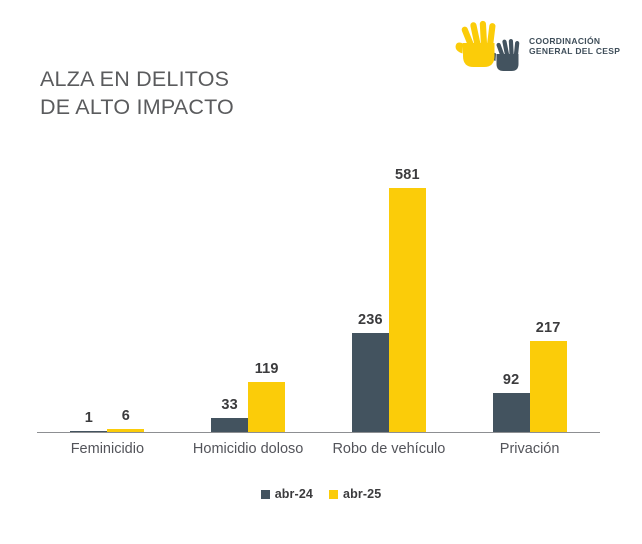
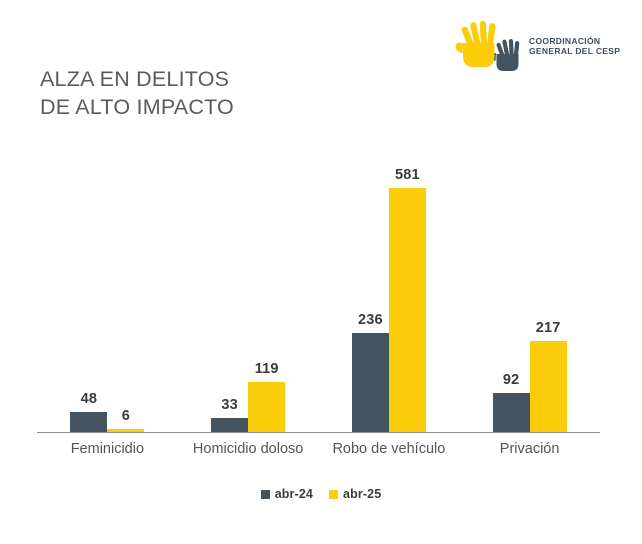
abr-24/Feminicidio: 1 -> 48
